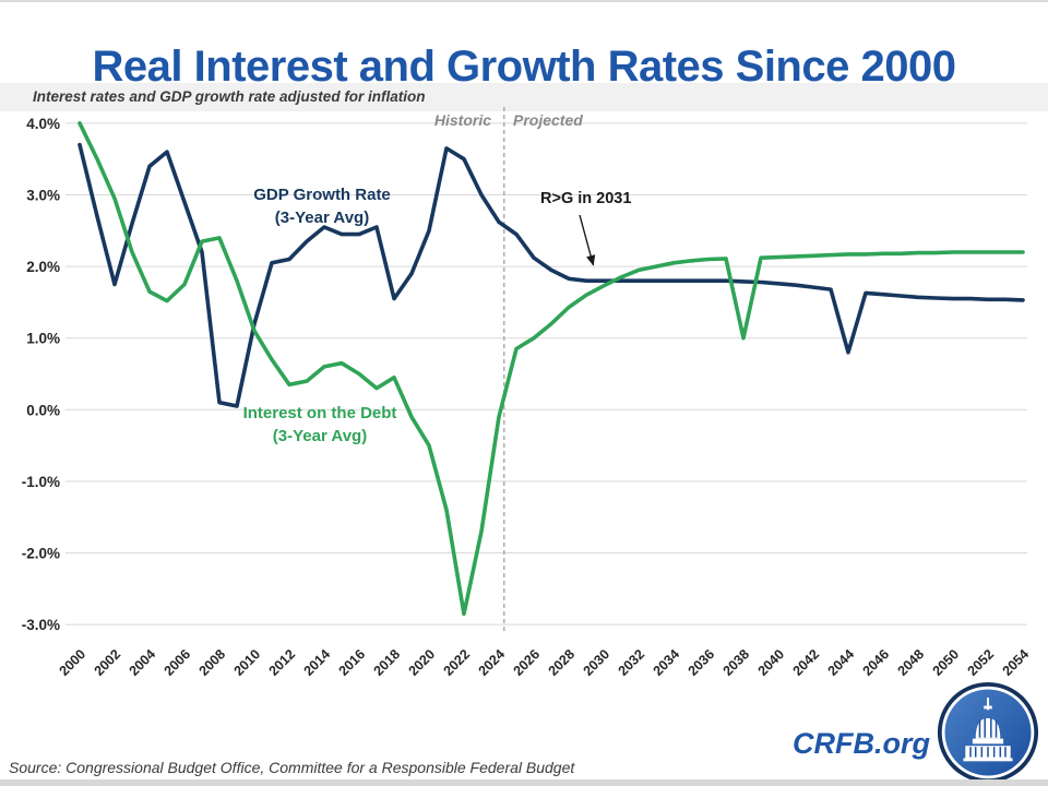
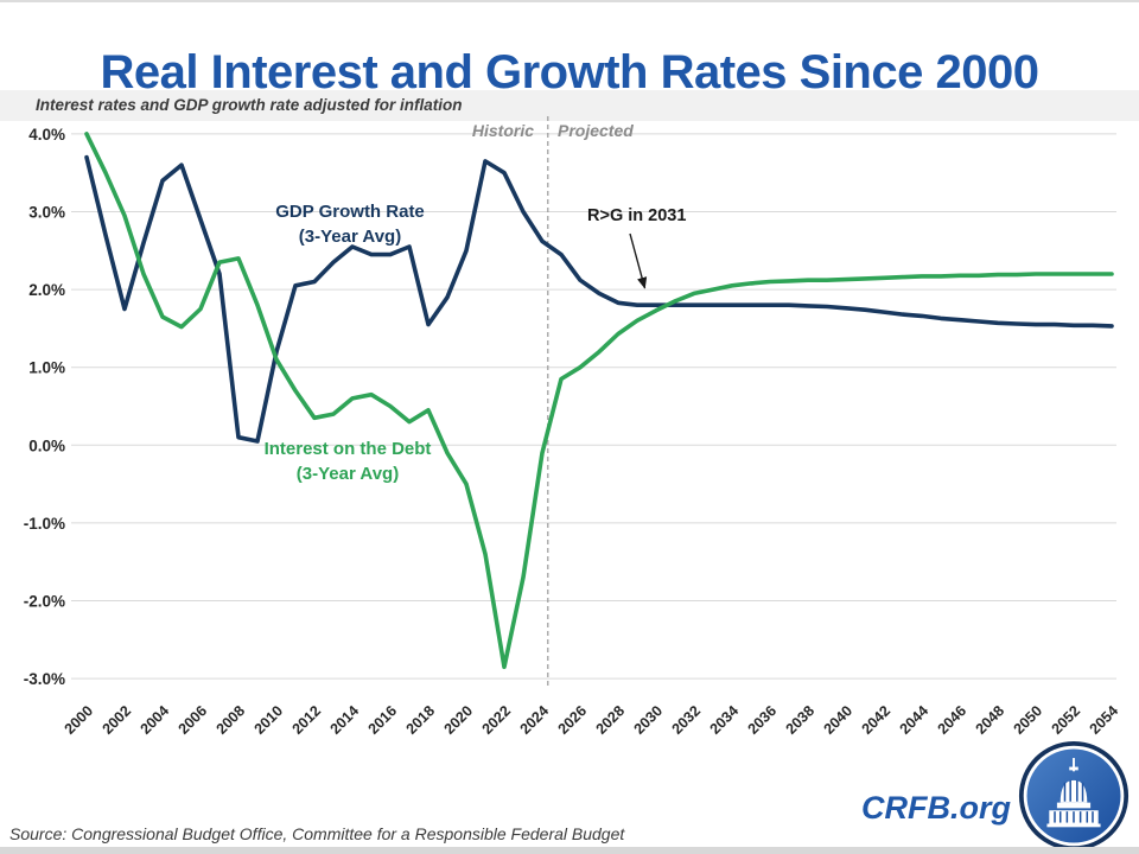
Interest on the Debt (3-Year Avg)/2038: 1.0% -> 2.1%
GDP Growth Rate (3-Year Avg)/2044: 0.8% -> 1.7%
